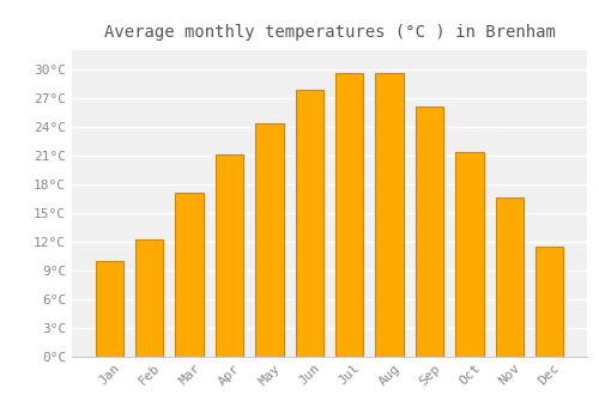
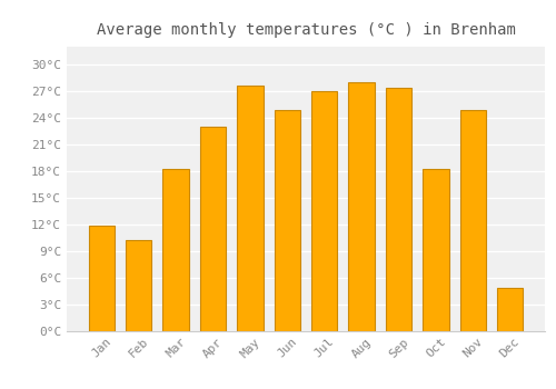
Jan: 10.0°C -> 11.8°C
Feb: 12.2°C -> 10.2°C
Mar: 17.1°C -> 18.2°C
Apr: 21.1°C -> 23.0°C
May: 24.4°C -> 27.6°C
Jun: 27.9°C -> 24.8°C
Jul: 29.6°C -> 27.0°C
Aug: 29.6°C -> 28.0°C
Sep: 26.1°C -> 27.4°C
Oct: 21.4°C -> 18.2°C
Nov: 16.6°C -> 24.8°C
Dec: 11.5°C -> 4.8°C
